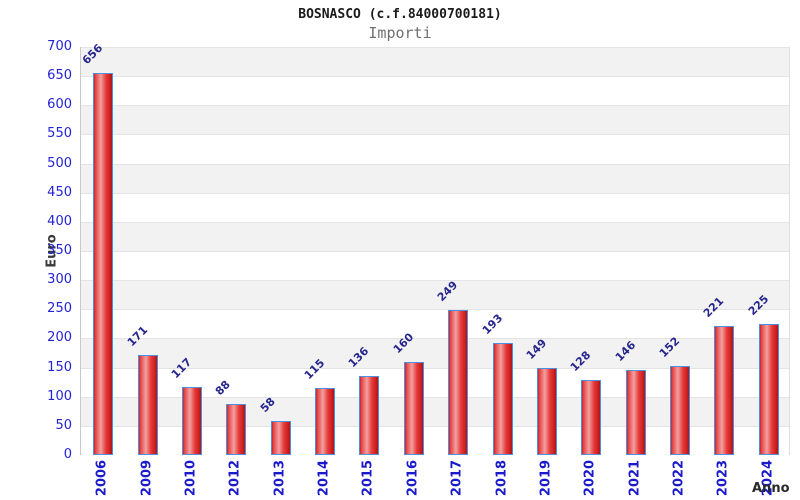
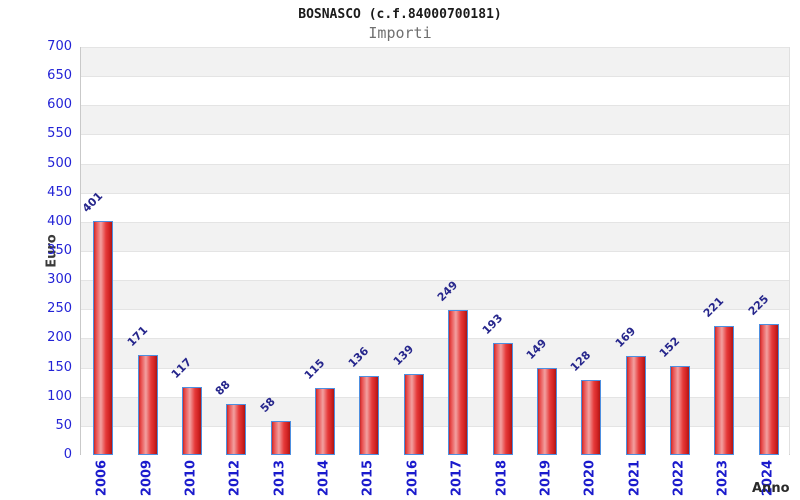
2006: 656 -> 401
2016: 160 -> 139
2021: 146 -> 169
